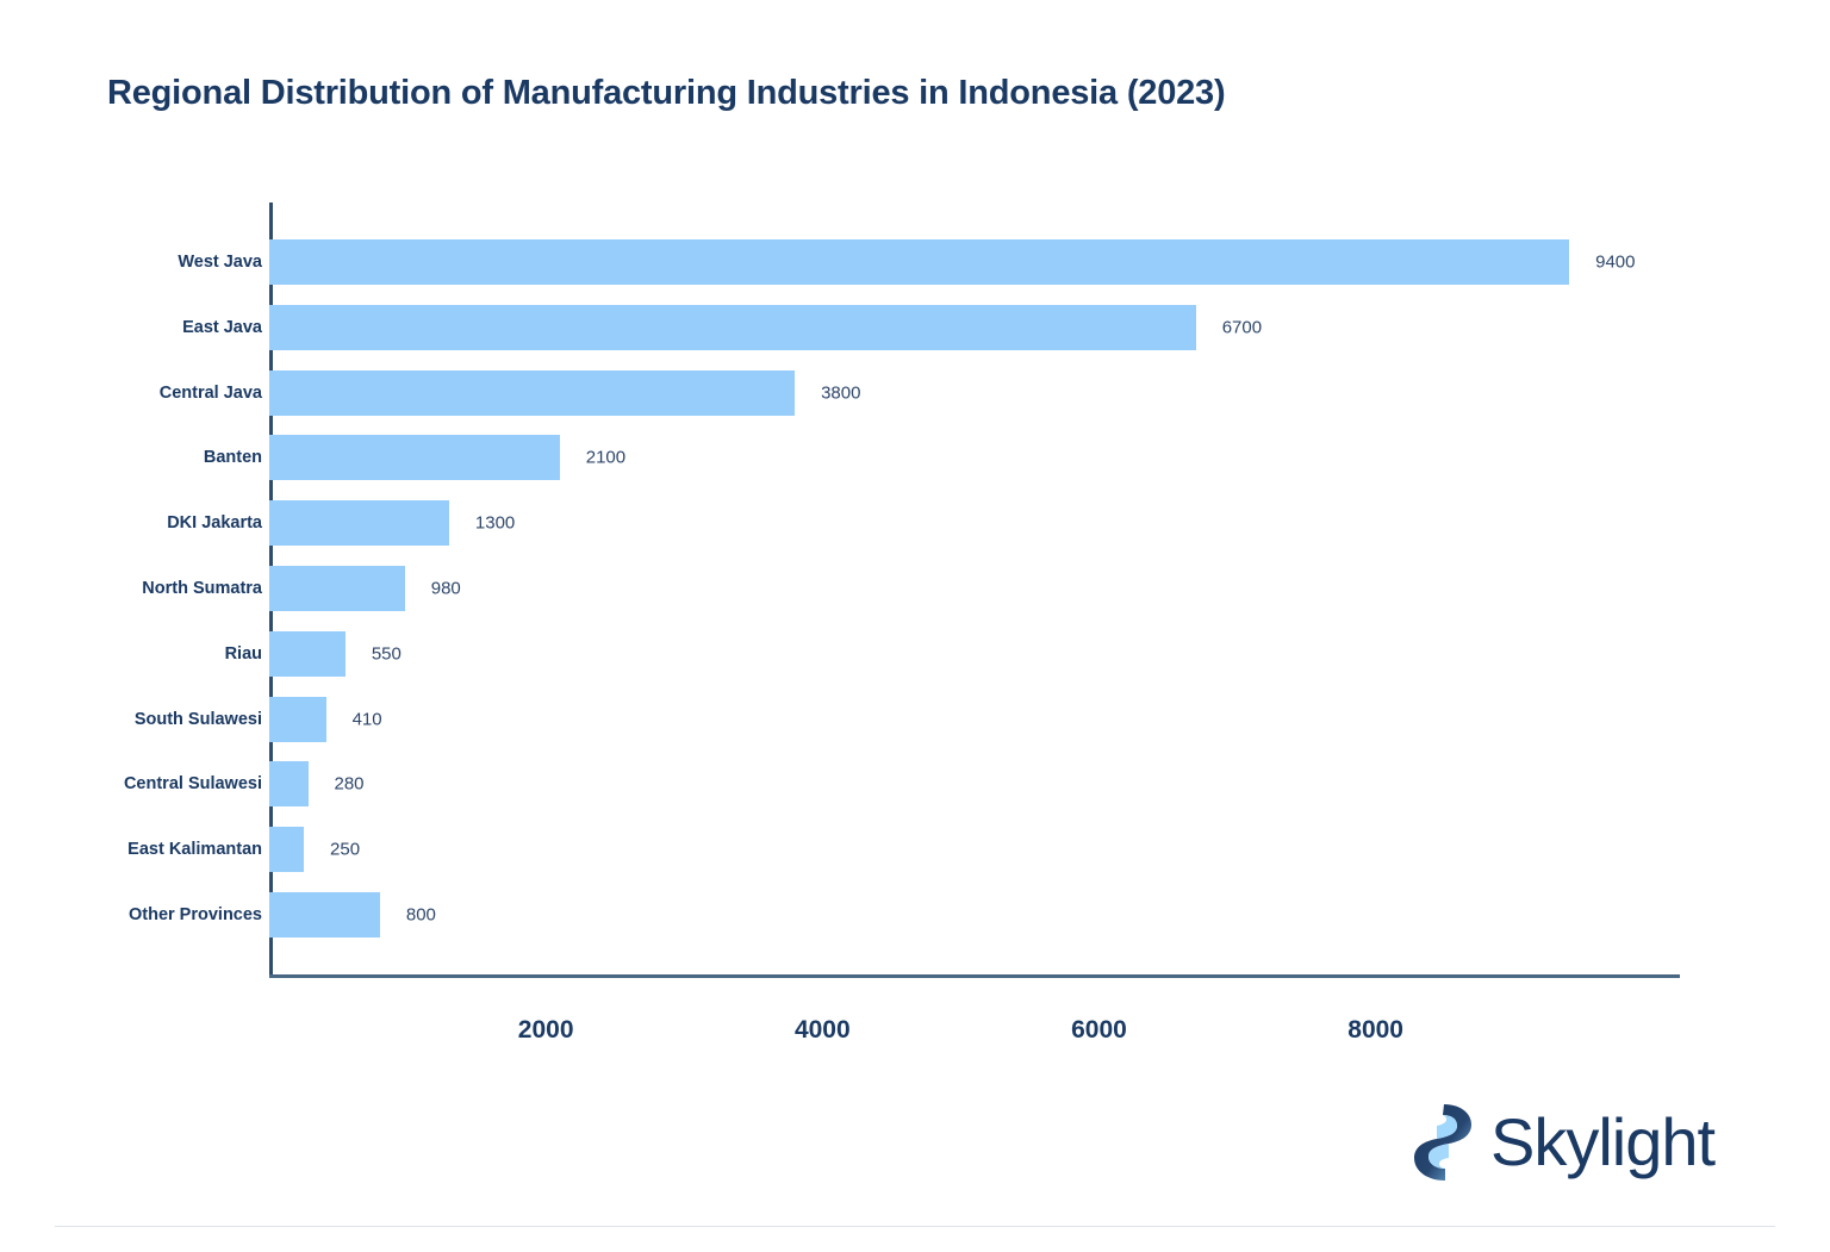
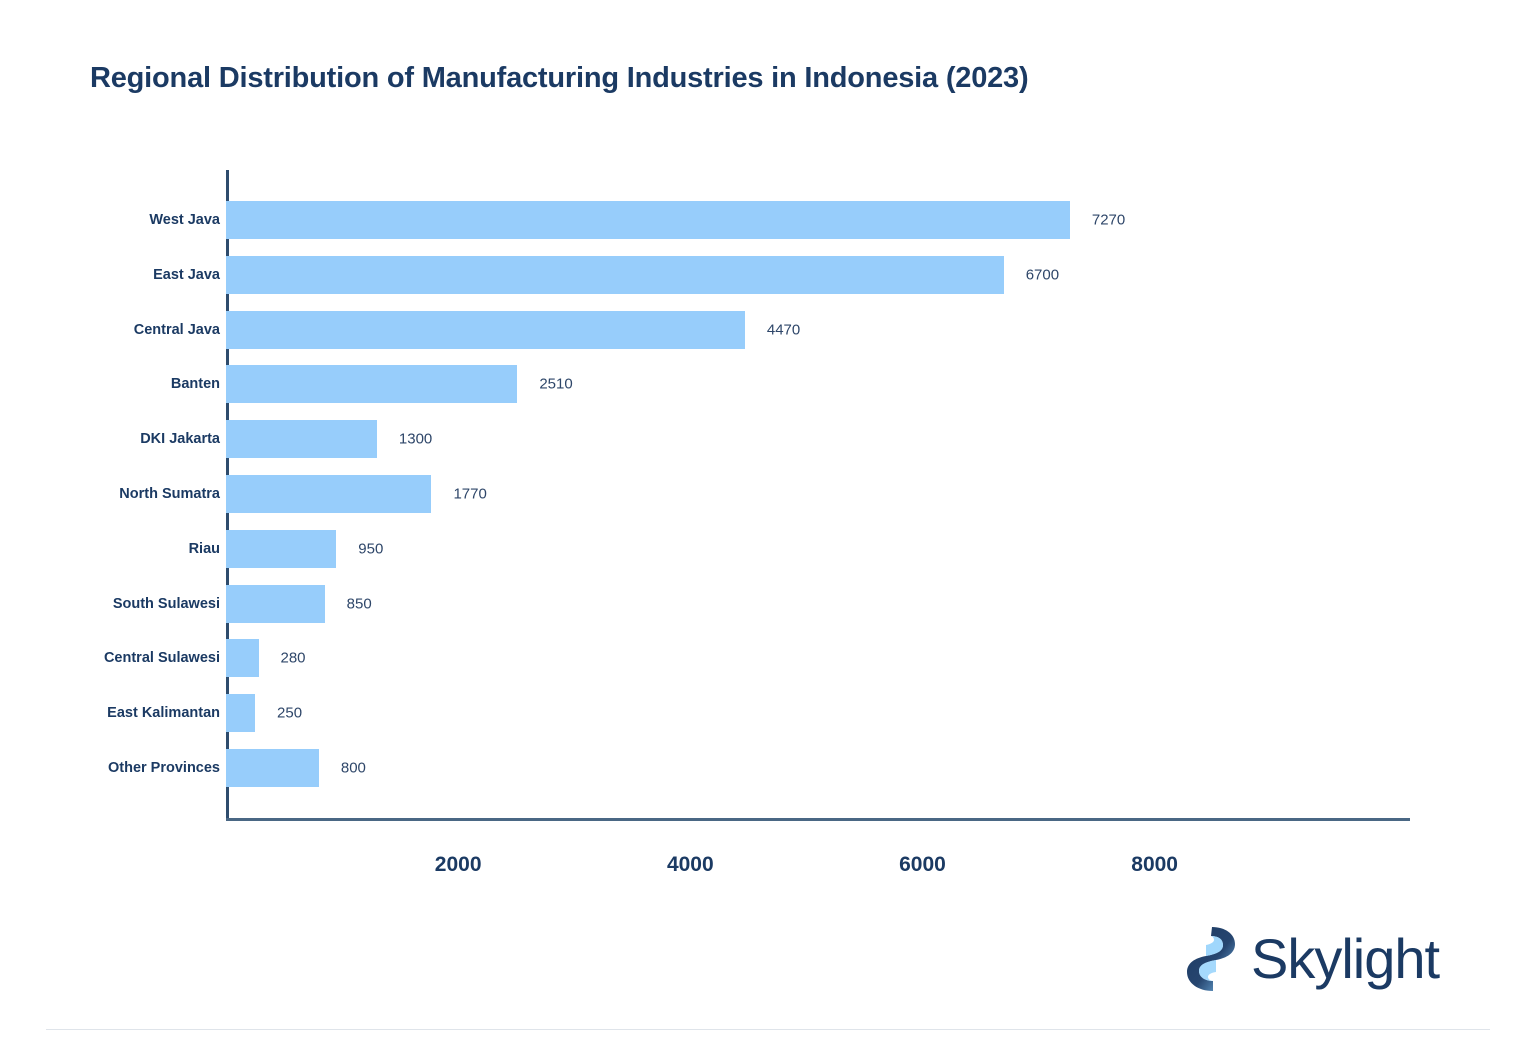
West Java: 9400 -> 7270
Central Java: 3800 -> 4470
Banten: 2100 -> 2510
North Sumatra: 980 -> 1770
Riau: 550 -> 950
South Sulawesi: 410 -> 850
